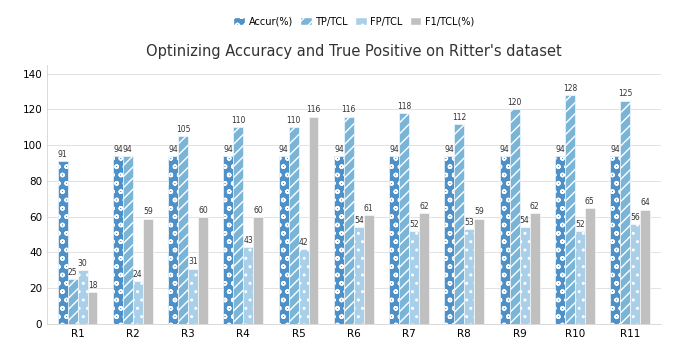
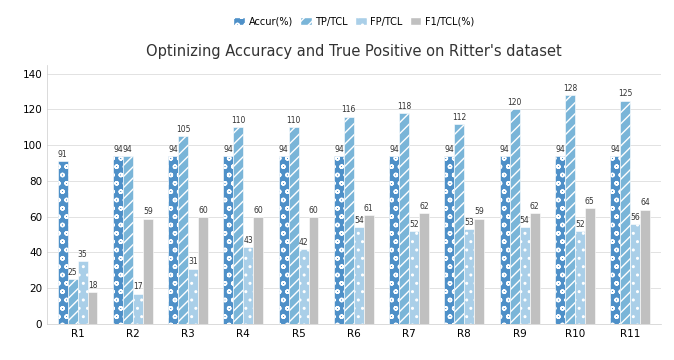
FP/TCL/R1: 30 -> 35
FP/TCL/R2: 24 -> 17
F1/TCL(%)/R5: 116 -> 60
